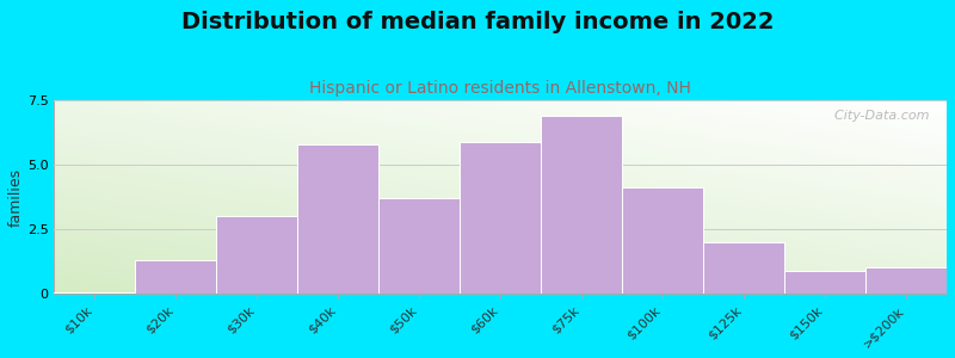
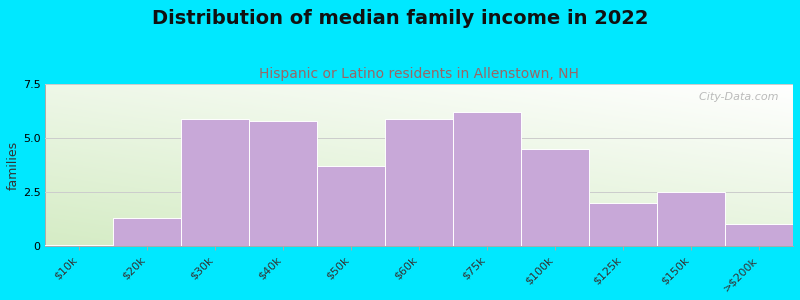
$30k: 3.00 -> 5.90
$75k: 6.90 -> 6.20
$100k: 4.10 -> 4.50
$150k: 0.90 -> 2.50
